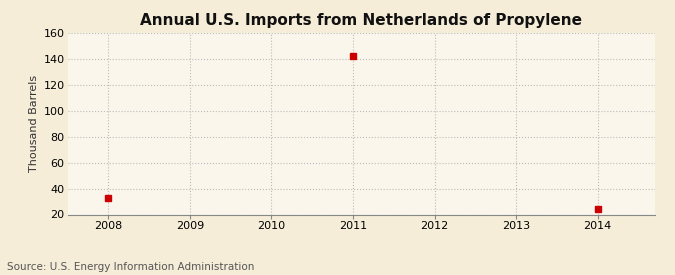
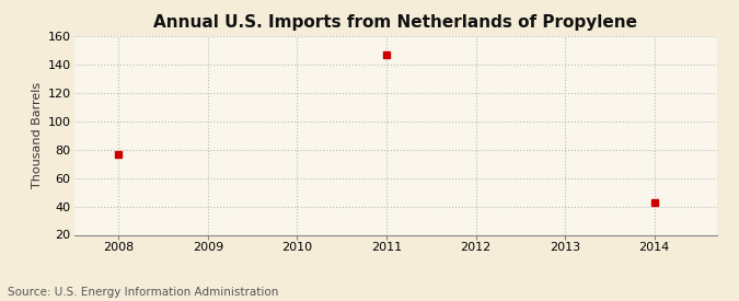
2008: 33 -> 77
2011: 142 -> 147
2014: 24 -> 43
